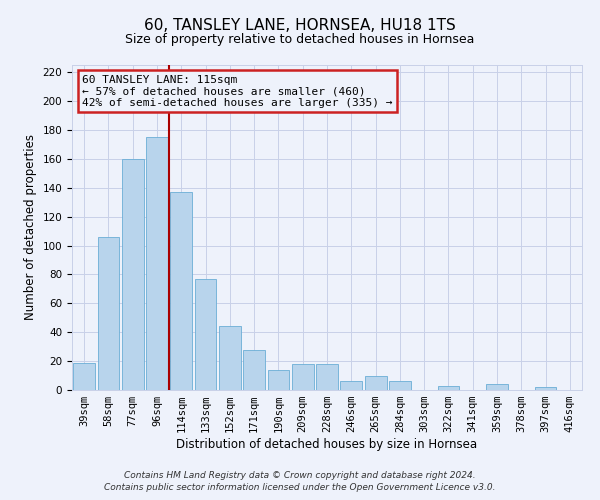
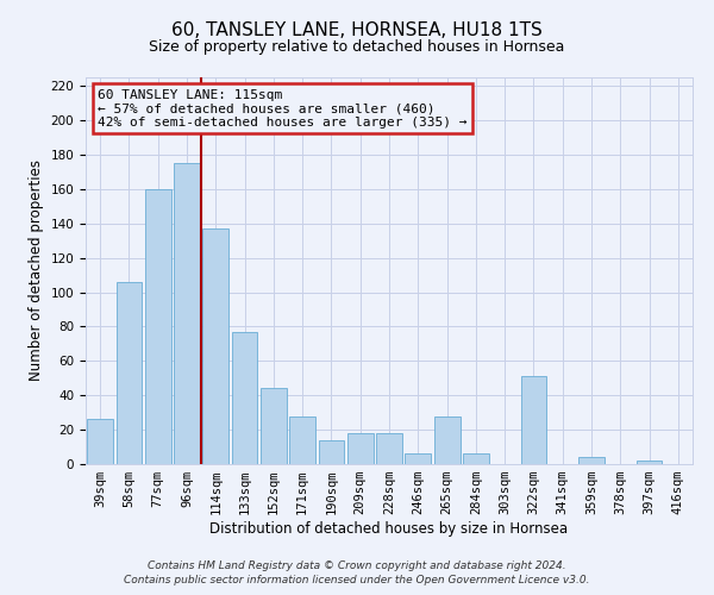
39sqm: 19 -> 26
265sqm: 10 -> 28
322sqm: 3 -> 51
